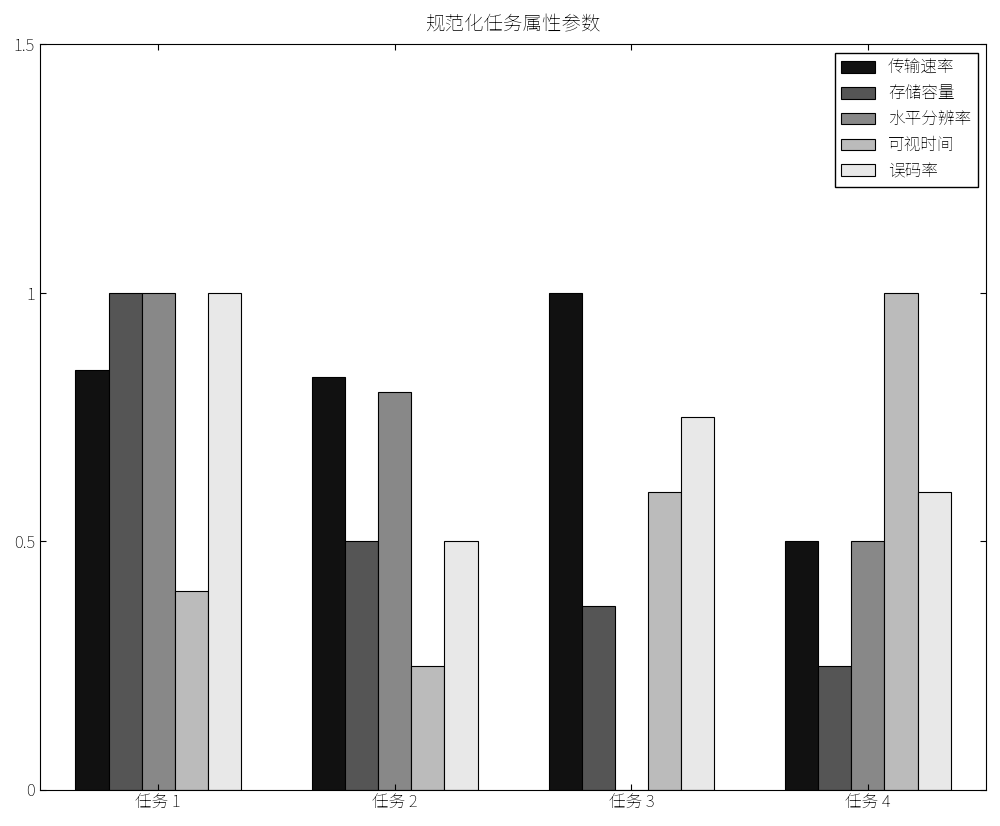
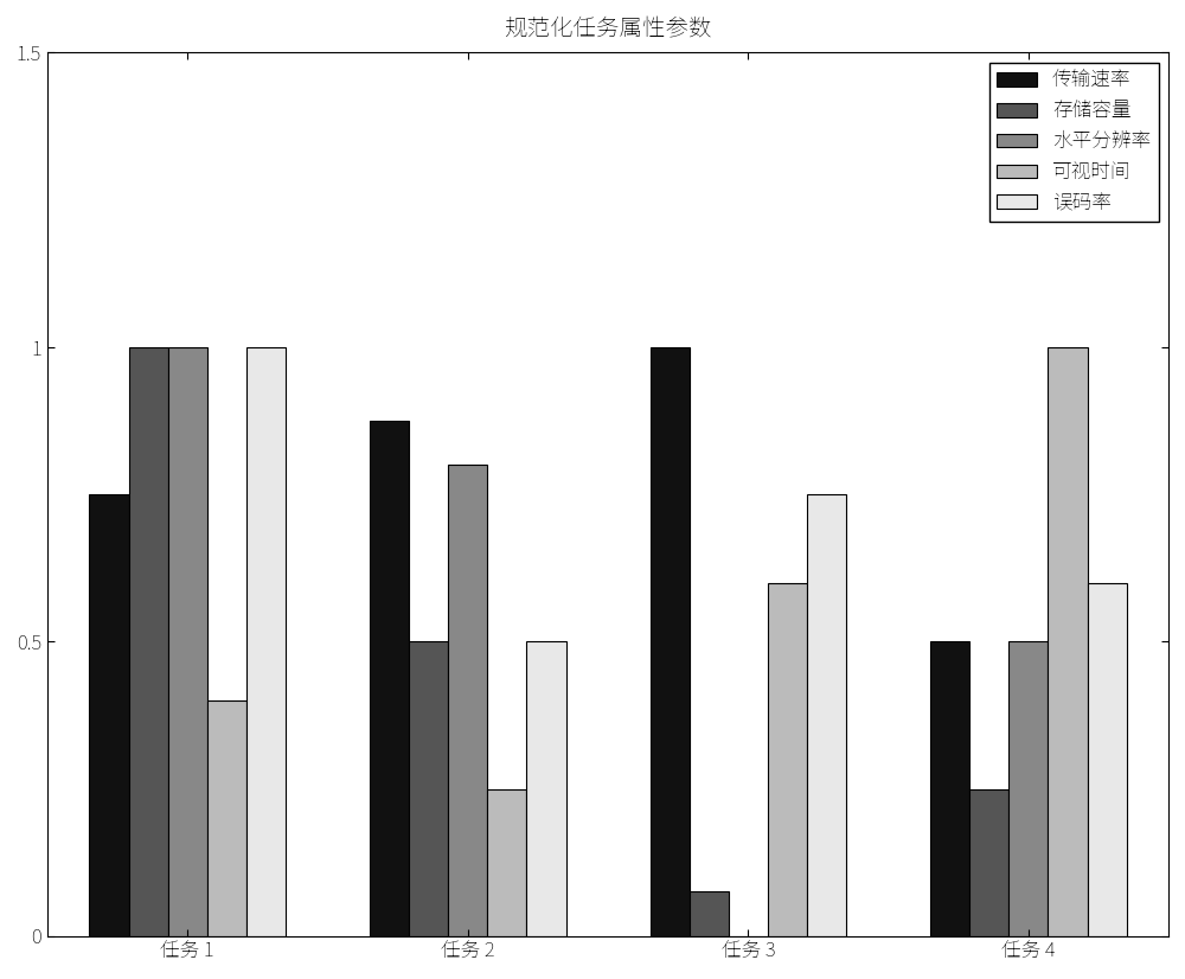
传输速率/任务 1: 0.845 -> 0.750
传输速率/任务 2: 0.830 -> 0.875
存储容量/任务 3: 0.370 -> 0.075
